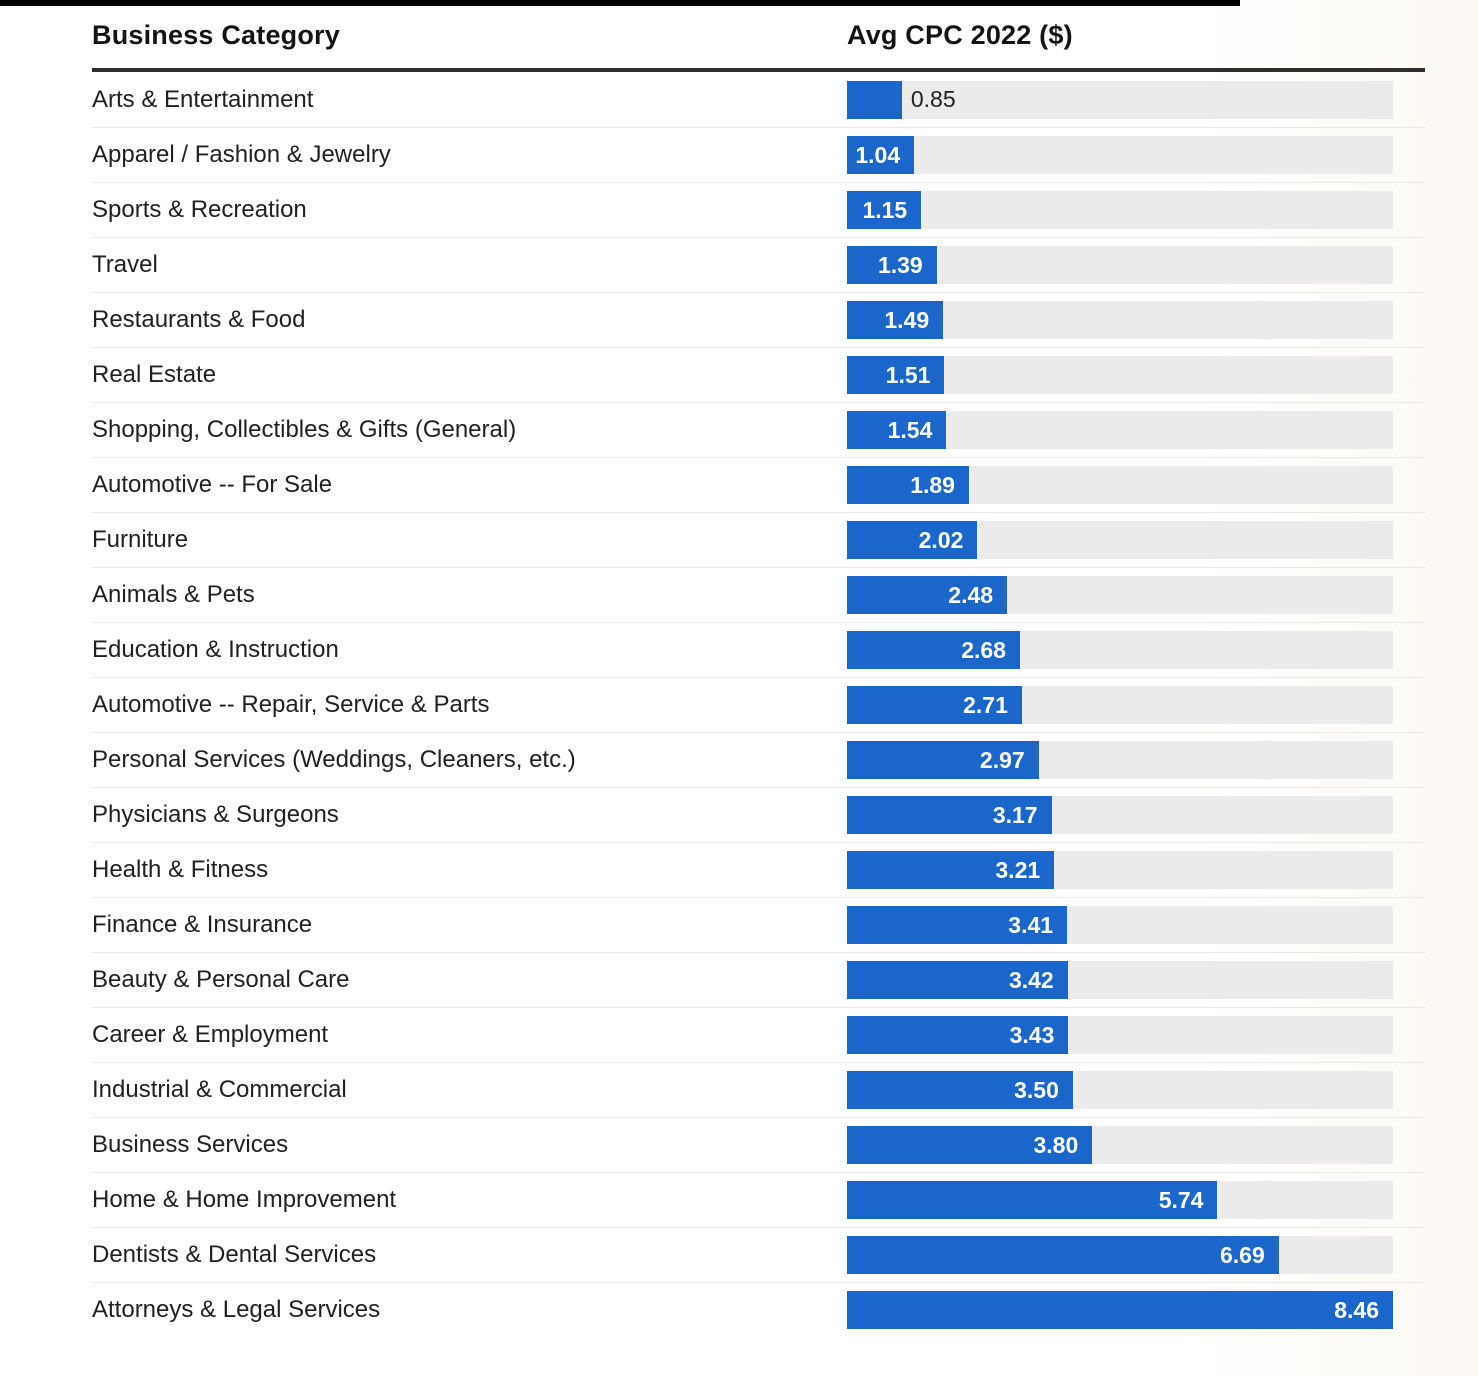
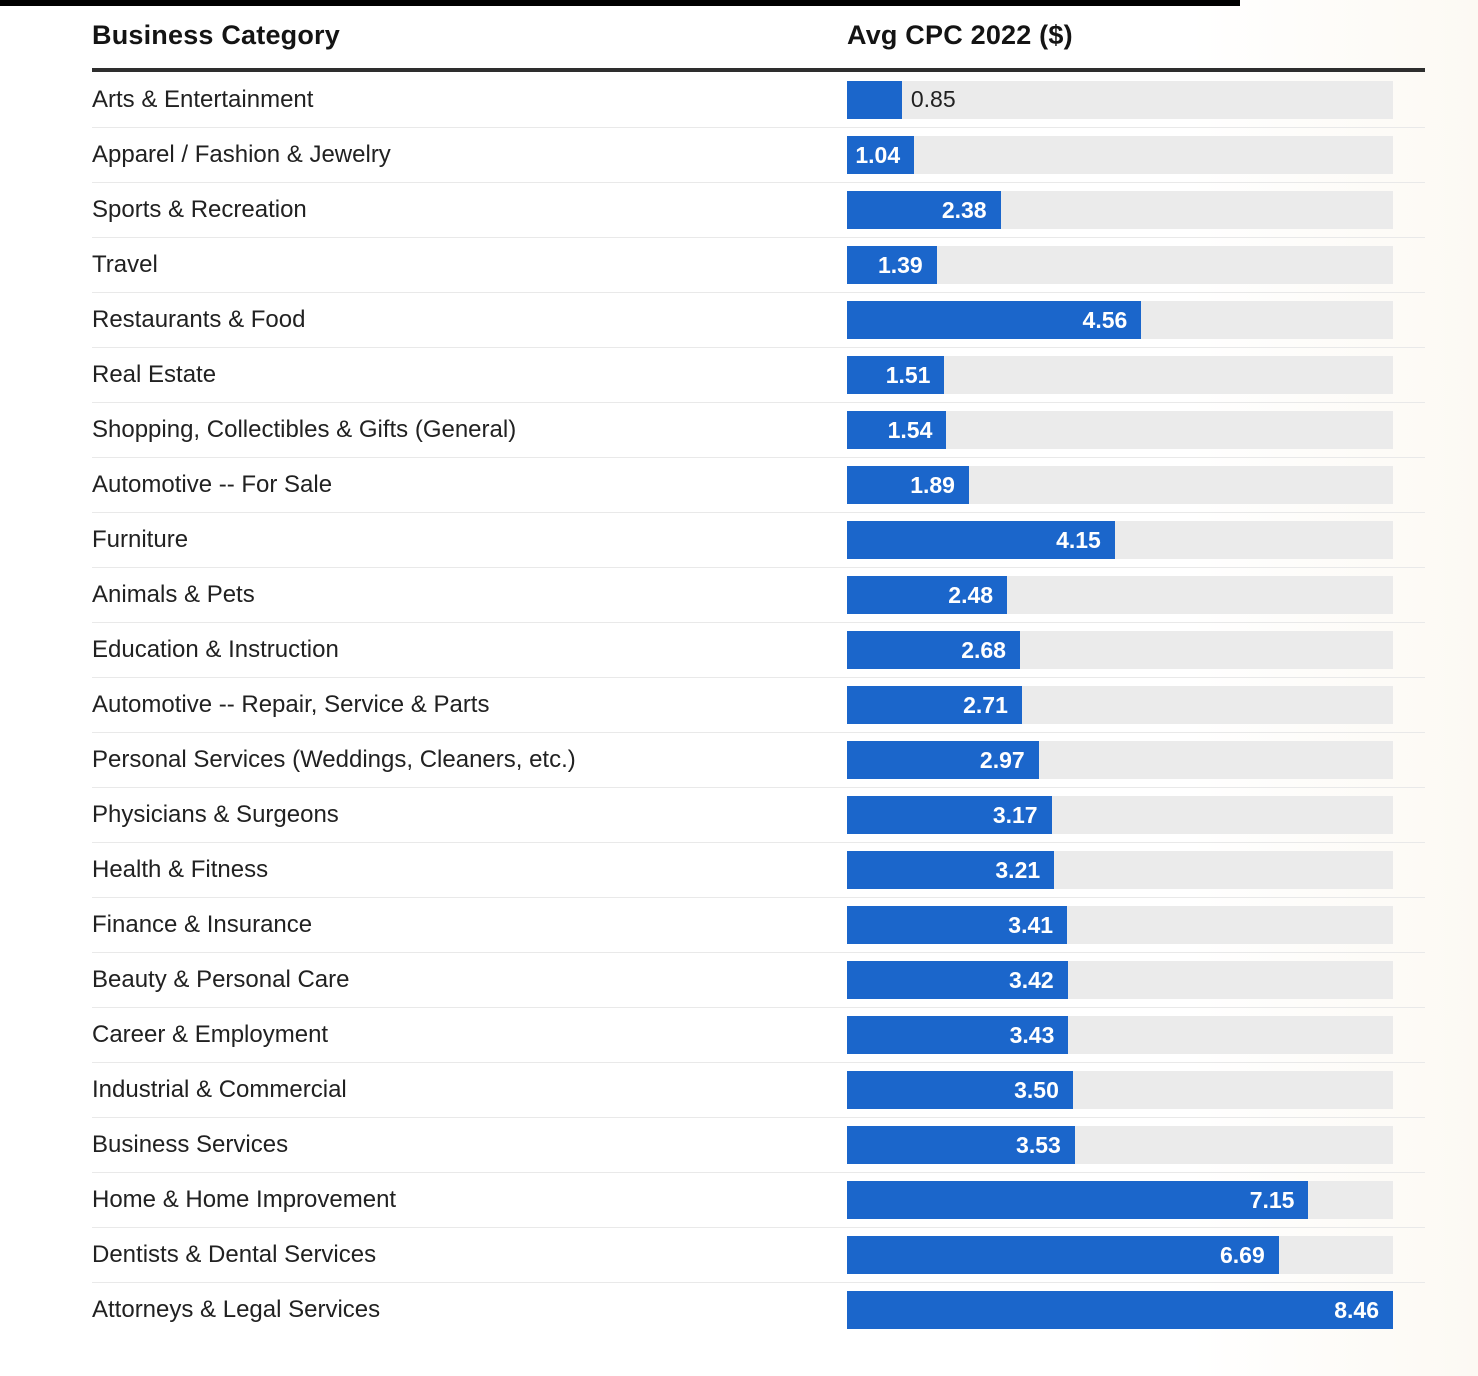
Sports & Recreation: 1.15 -> 2.38
Restaurants & Food: 1.49 -> 4.56
Furniture: 2.02 -> 4.15
Business Services: 3.80 -> 3.53
Home & Home Improvement: 5.74 -> 7.15
